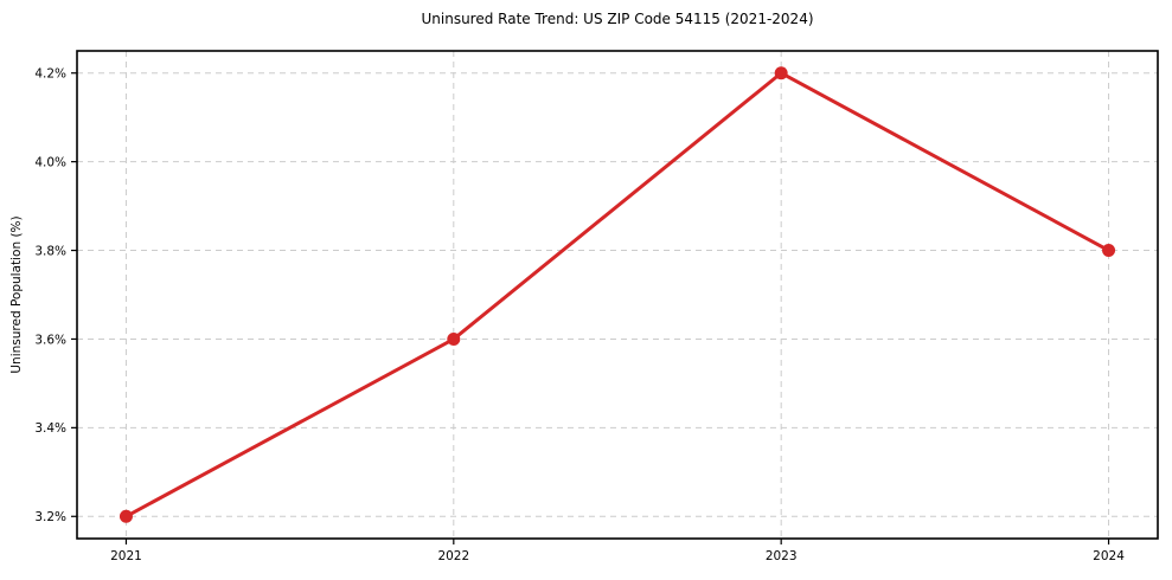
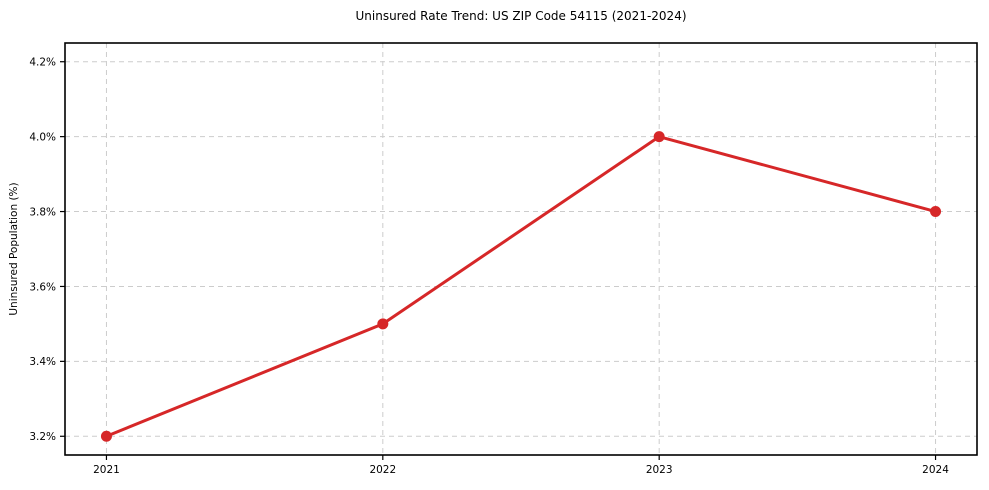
2022: 3.6% -> 3.5%
2023: 4.2% -> 4.0%
